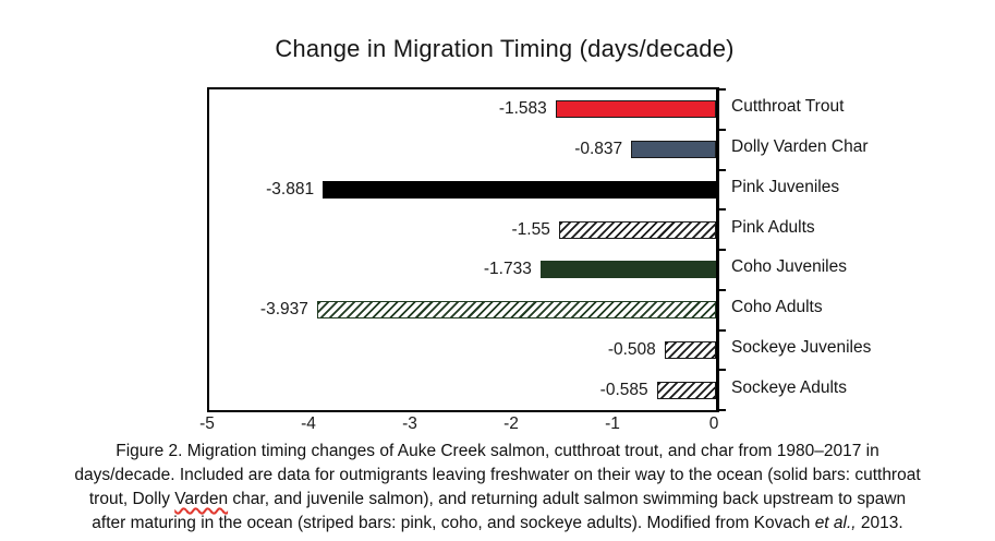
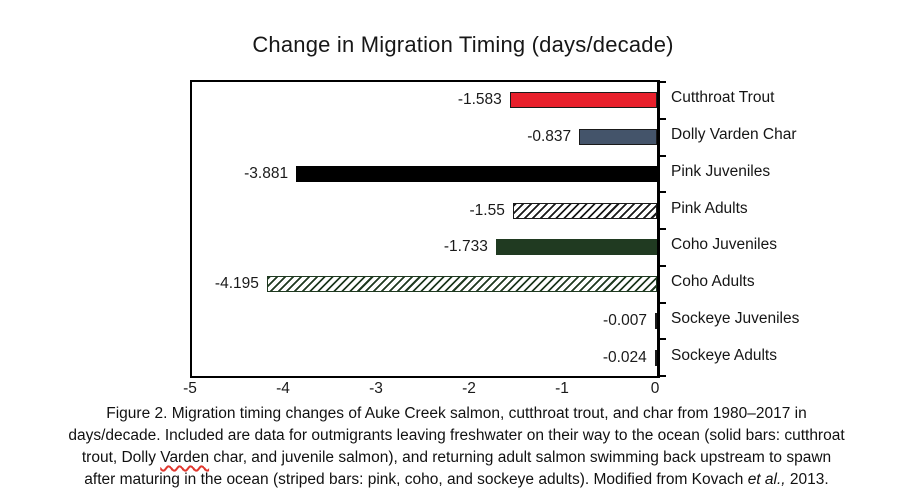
Coho Adults: -3.937 -> -4.195
Sockeye Juveniles: -0.508 -> -0.007
Sockeye Adults: -0.585 -> -0.024
